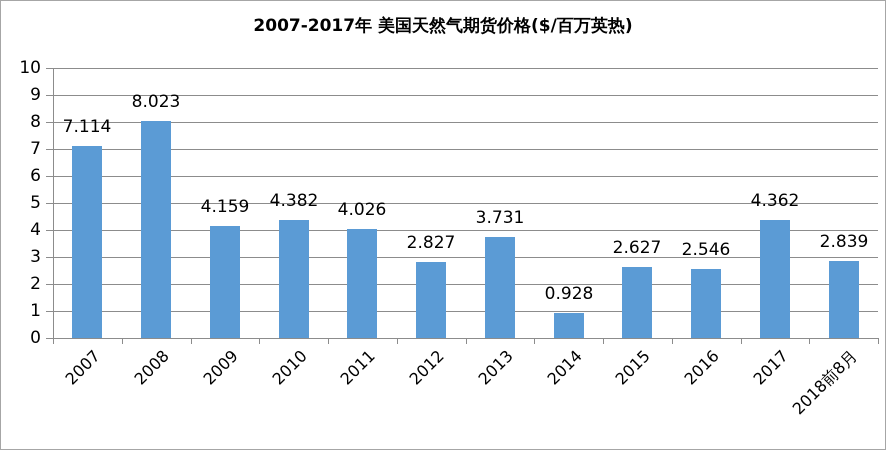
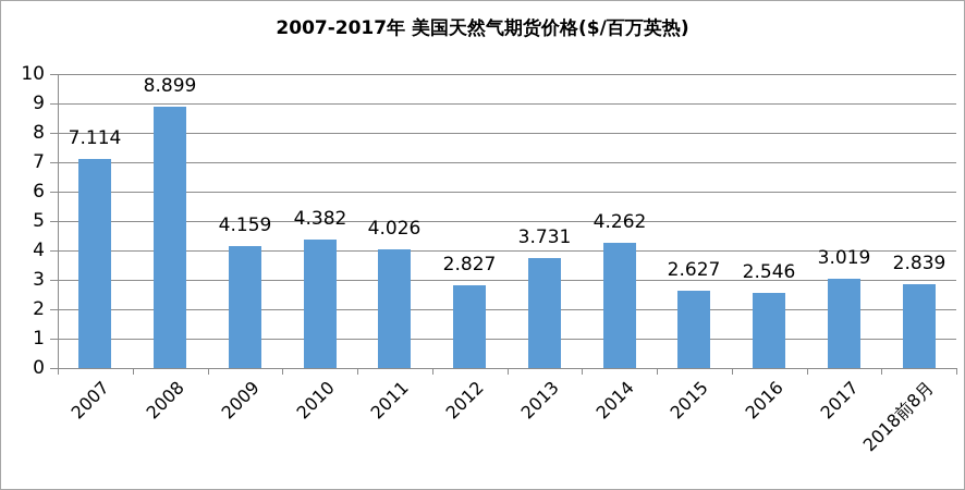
2008: 8.023 -> 8.899
2014: 0.928 -> 4.262
2017: 4.362 -> 3.019
